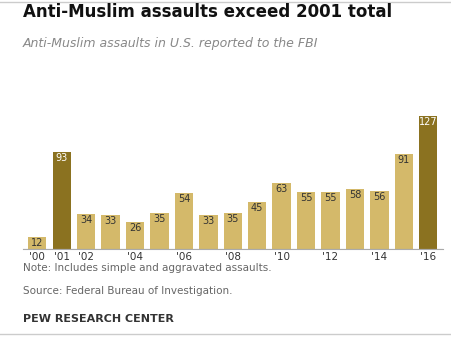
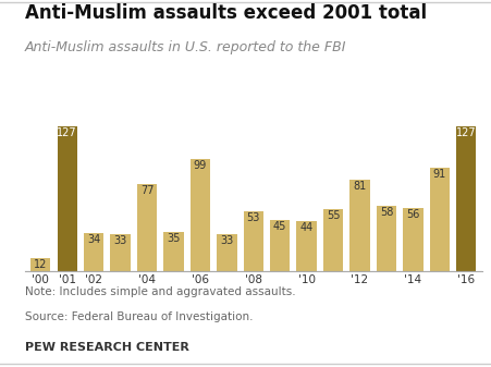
'01: 93 -> 127
'04: 26 -> 77
'06: 54 -> 99
'08: 35 -> 53
'10: 63 -> 44
'12: 55 -> 81
